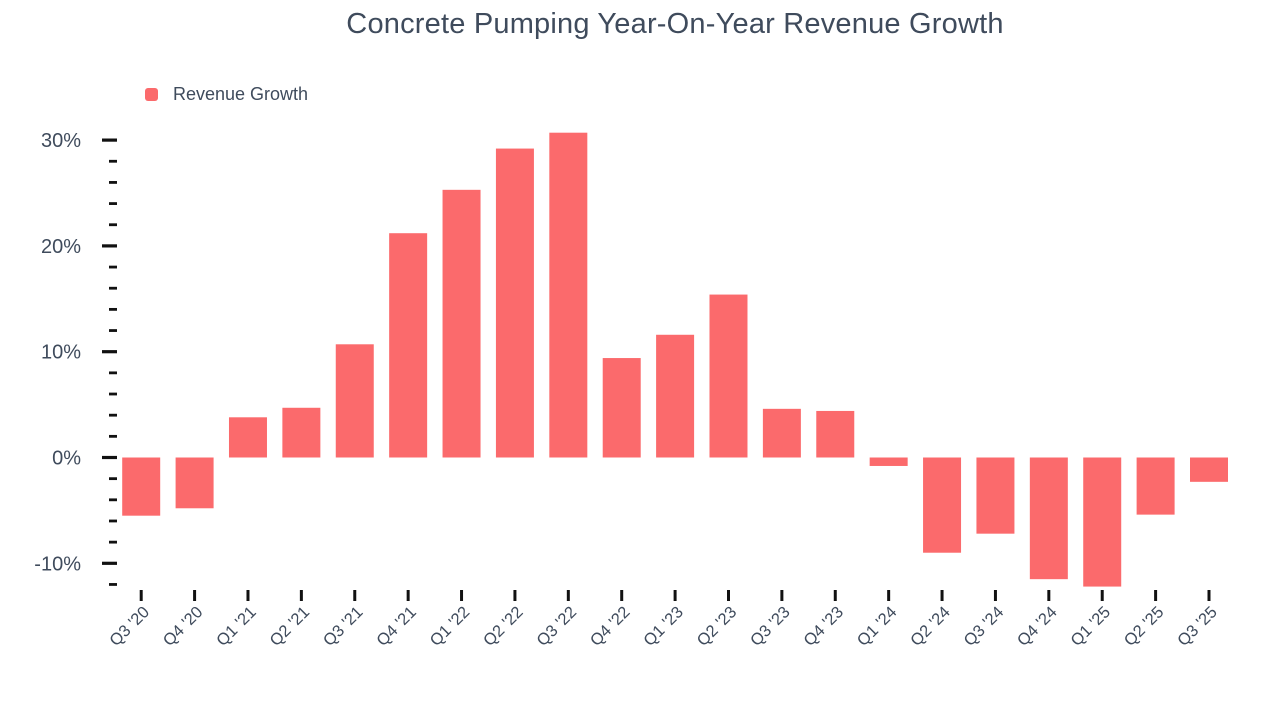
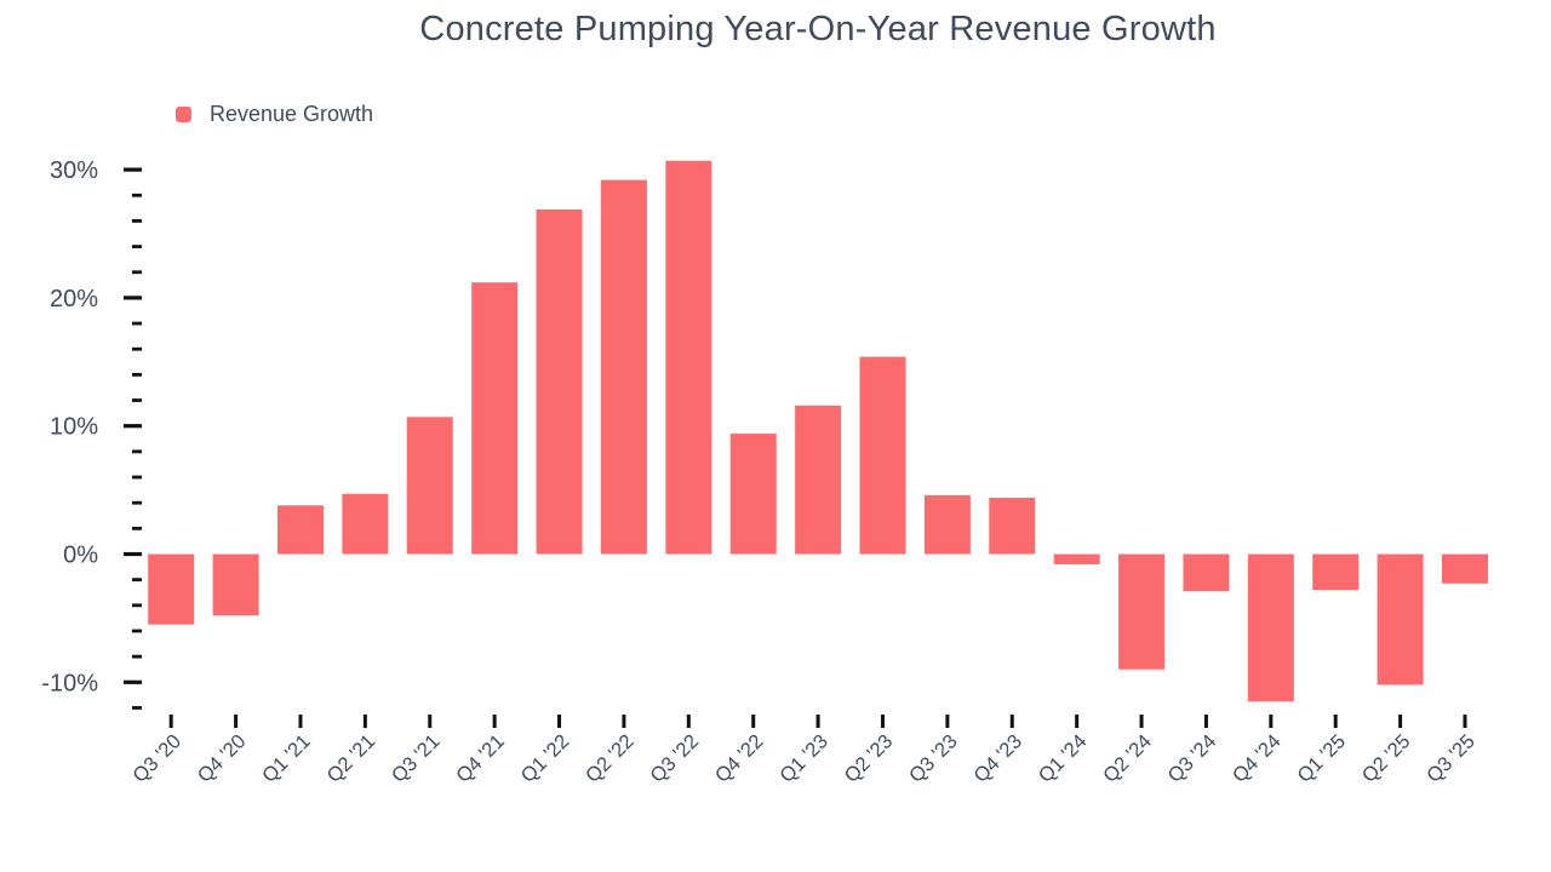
Q1 '22: 25.3% -> 26.9%
Q3 '24: -7.2% -> -2.9%
Q1 '25: -12.2% -> -2.8%
Q2 '25: -5.4% -> -10.2%
